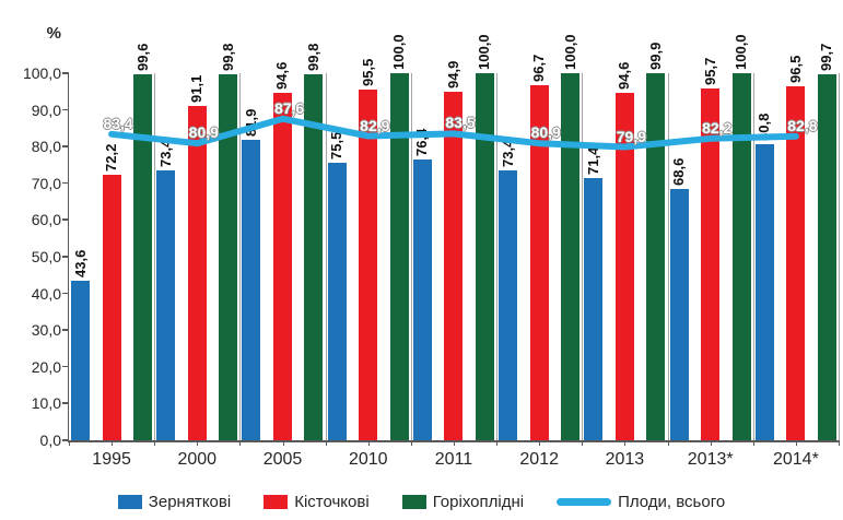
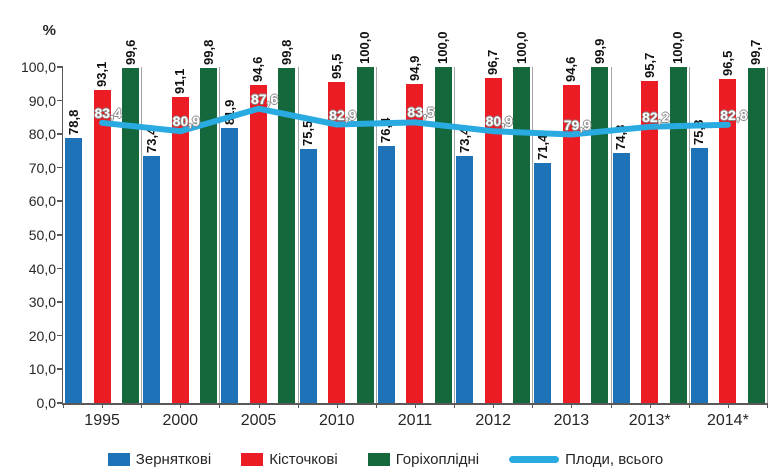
Зерняткові/1995: 43,6 -> 78,8
Кісточкові/1995: 72,2 -> 93,1
Зерняткові/2013*: 68,6 -> 74,3
Зерняткові/2014*: 80,8 -> 75,8
